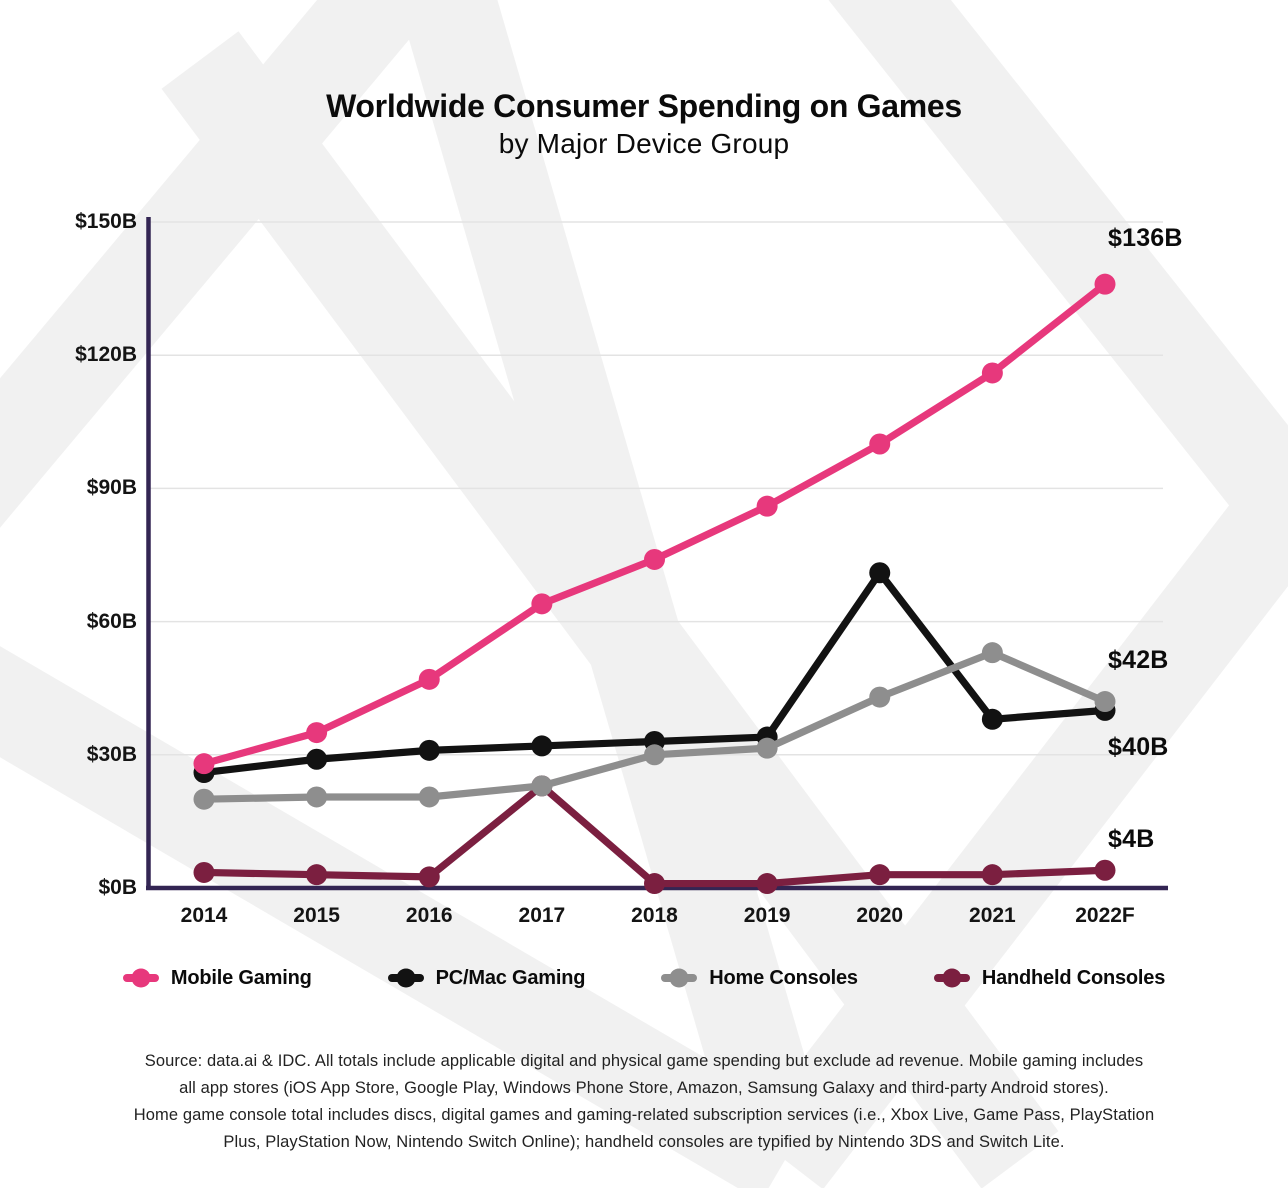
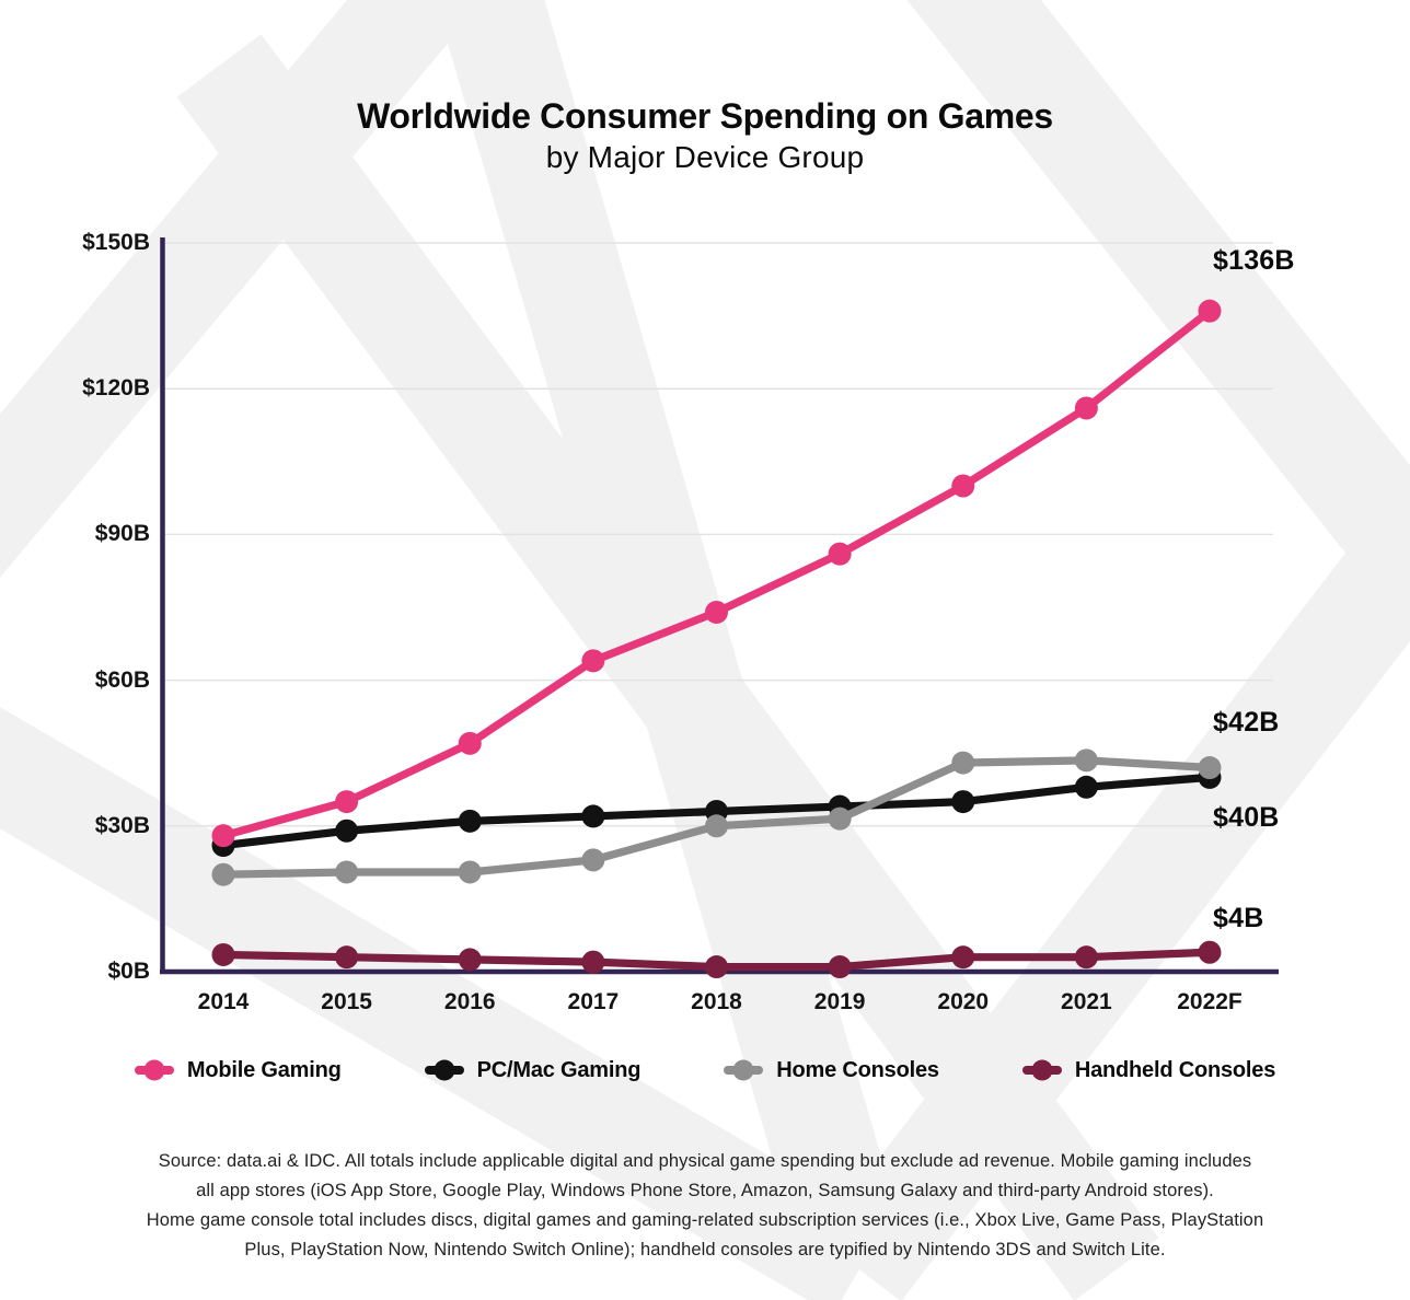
Handheld Consoles/2017: $23B -> $2B
PC/Mac Gaming/2020: $71B -> $35B
Home Consoles/2021: $53B -> $44B
